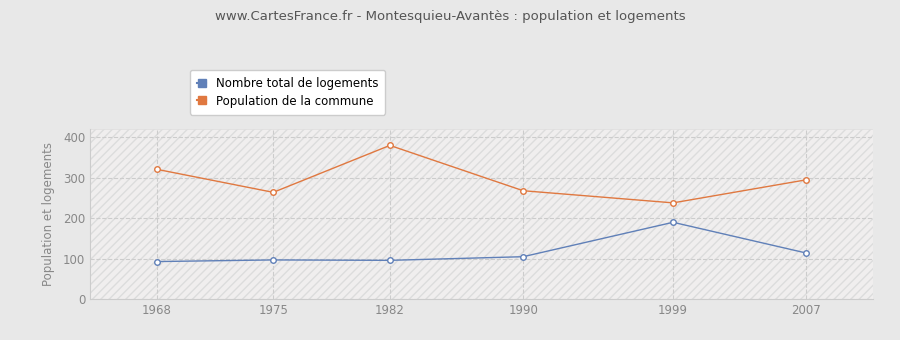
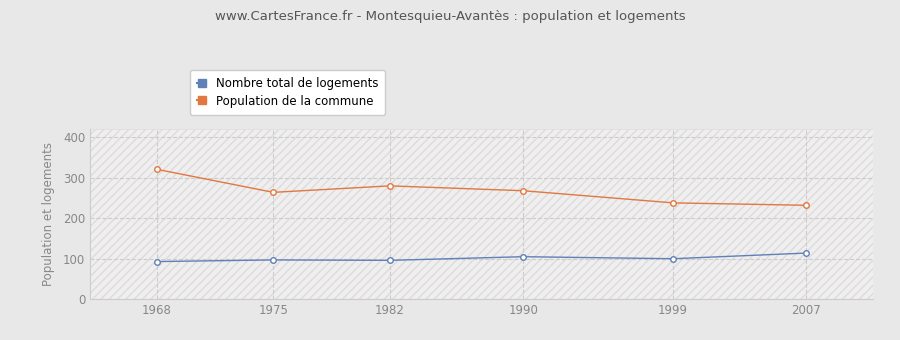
Population de la commune/1982: 380 -> 280
Nombre total de logements/1999: 190 -> 100
Population de la commune/2007: 295 -> 232
